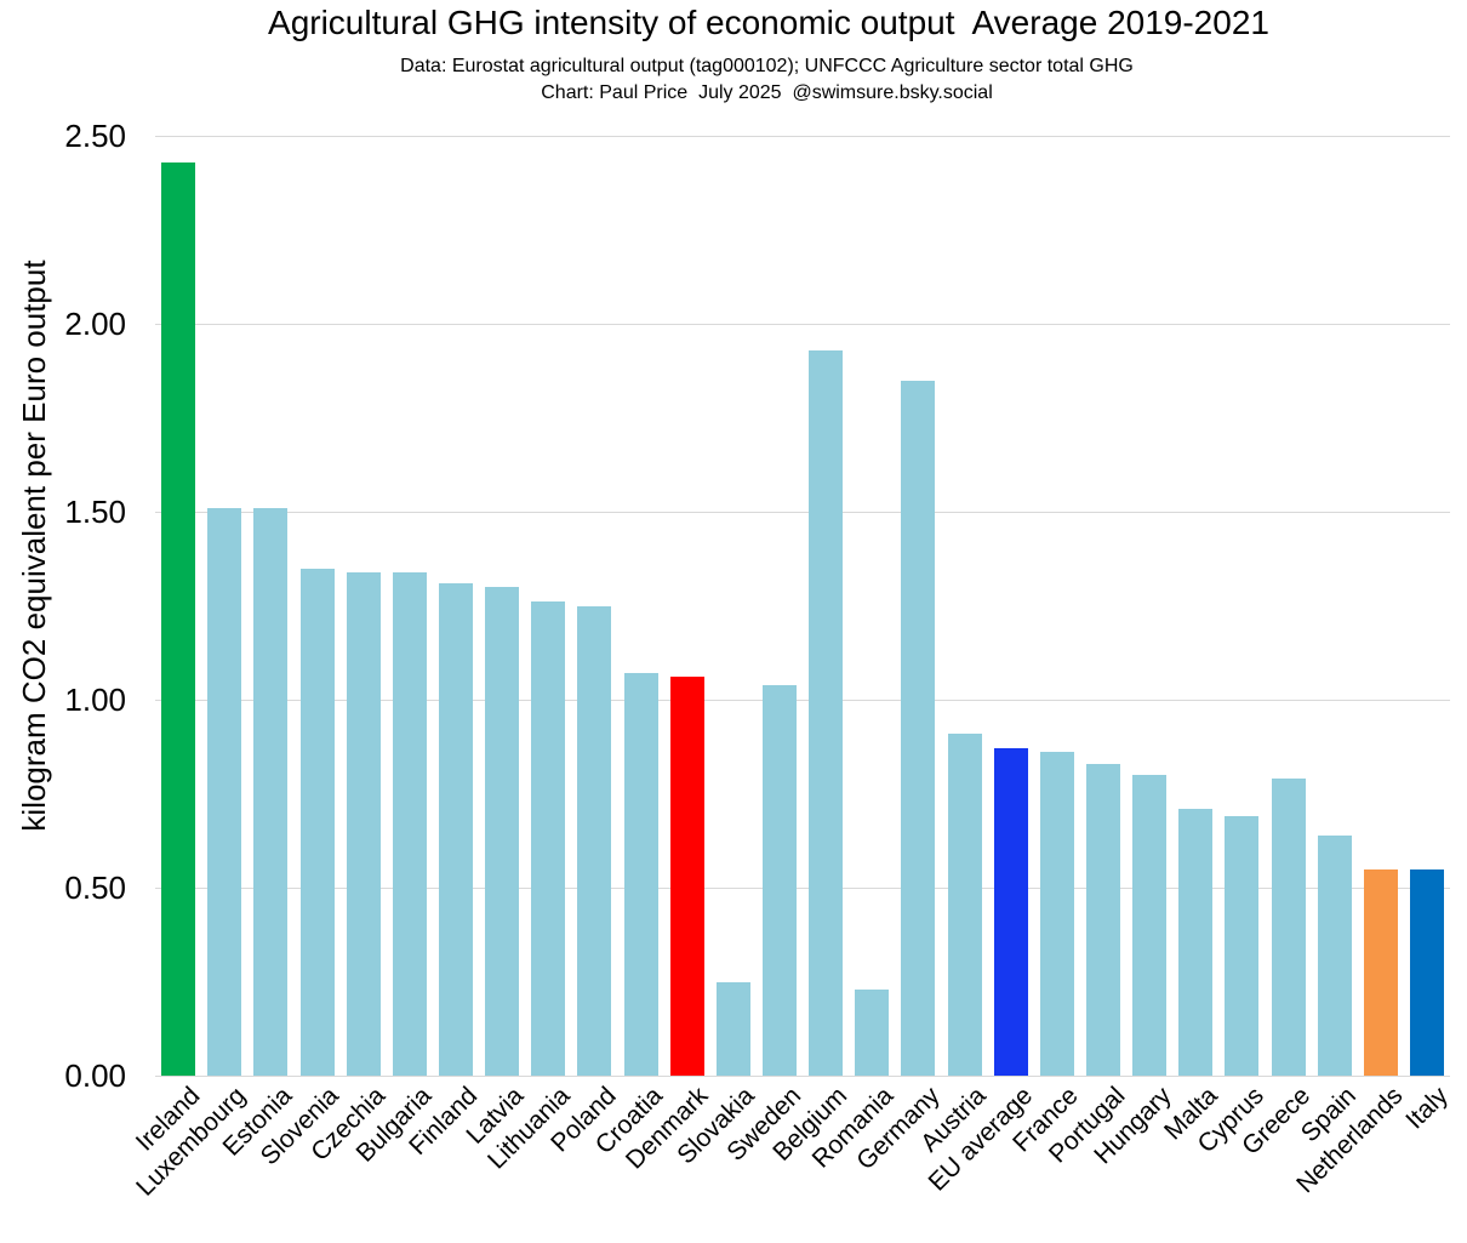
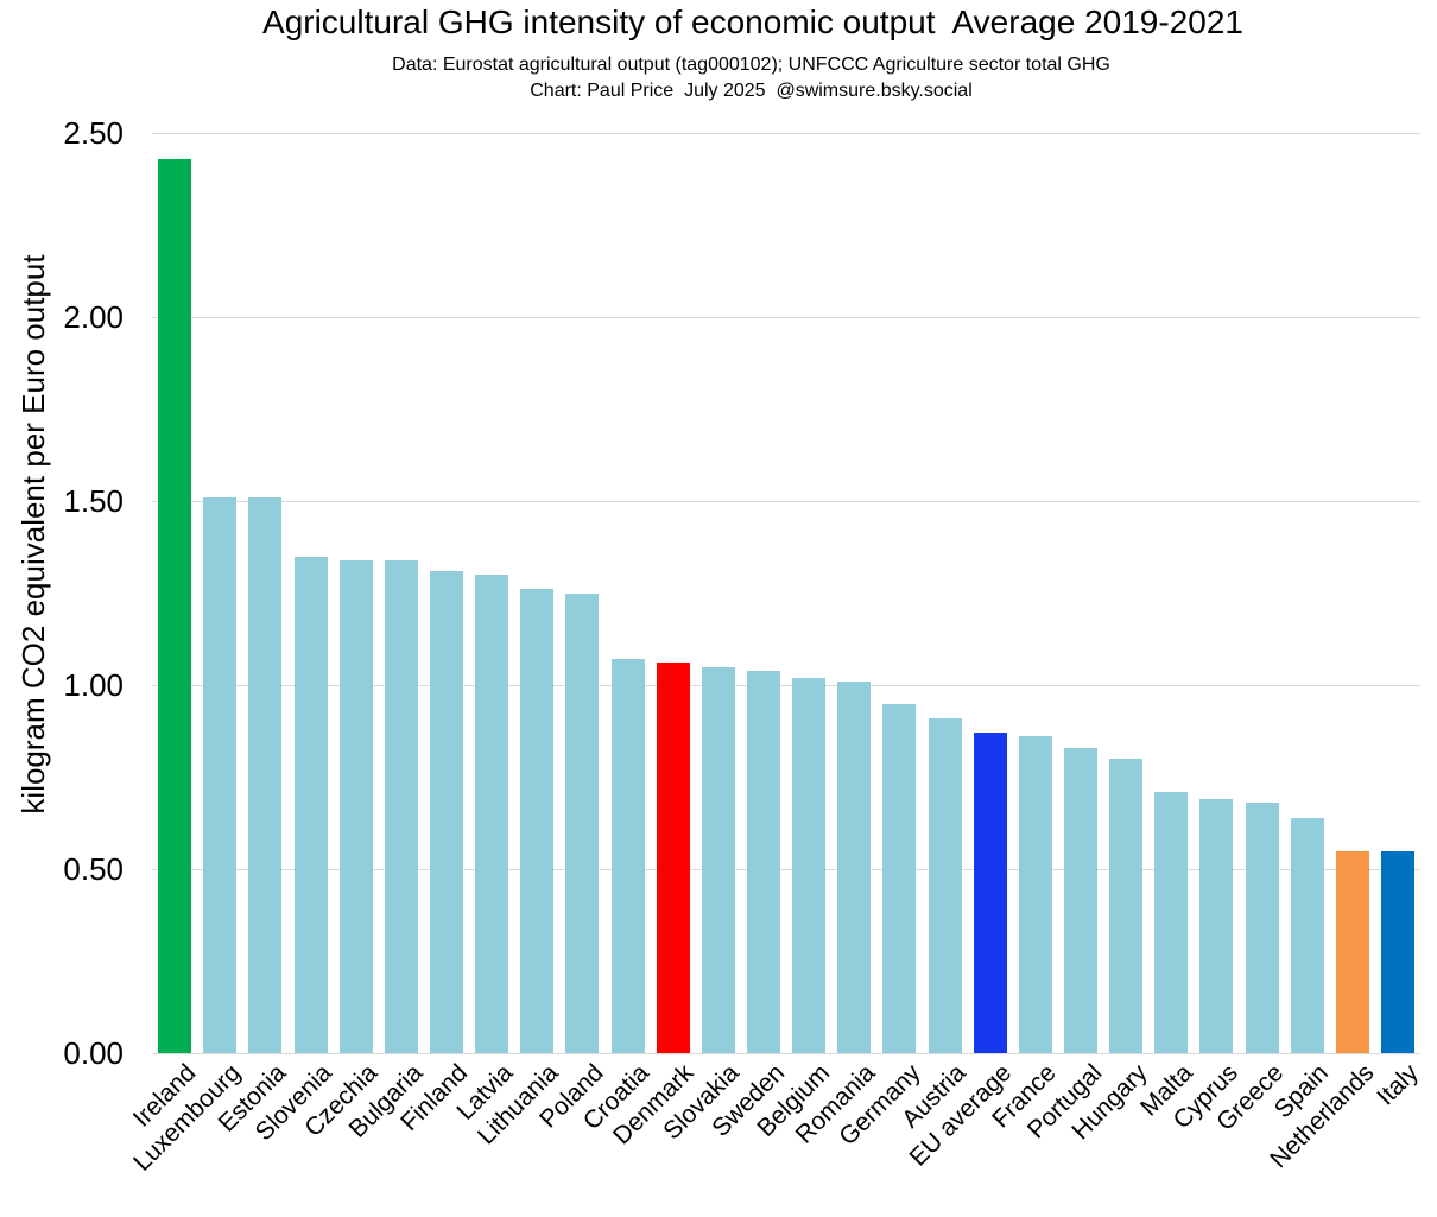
Slovakia: 0.25 -> 1.05
Belgium: 1.93 -> 1.02
Romania: 0.23 -> 1.01
Germany: 1.85 -> 0.95
Greece: 0.79 -> 0.68
